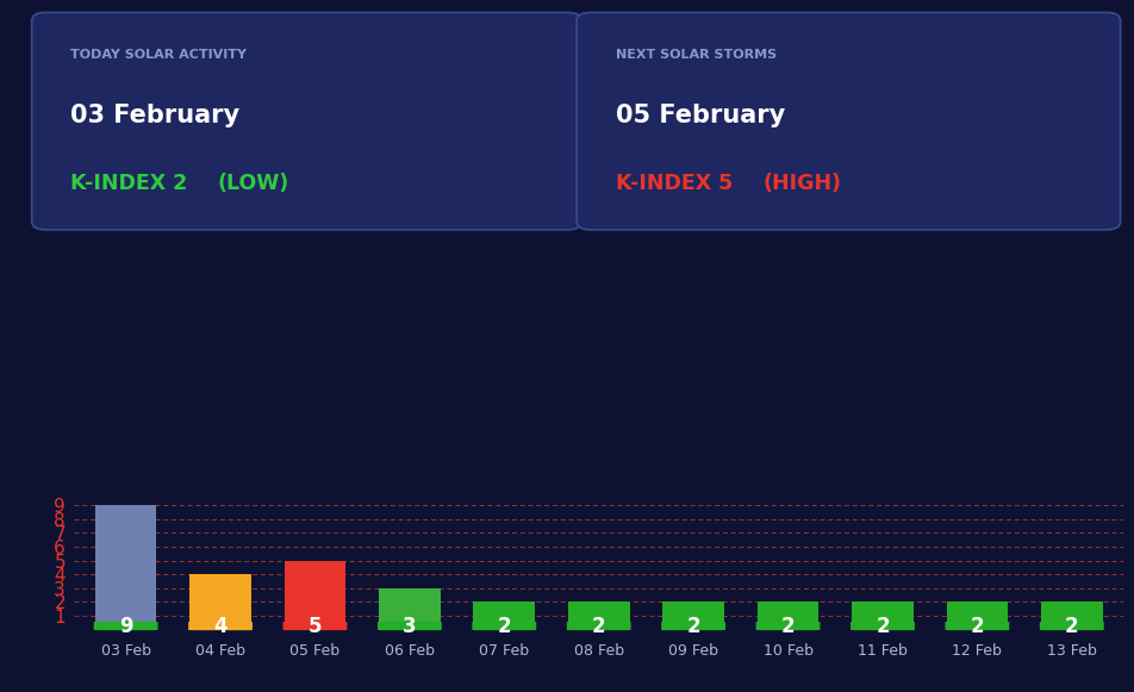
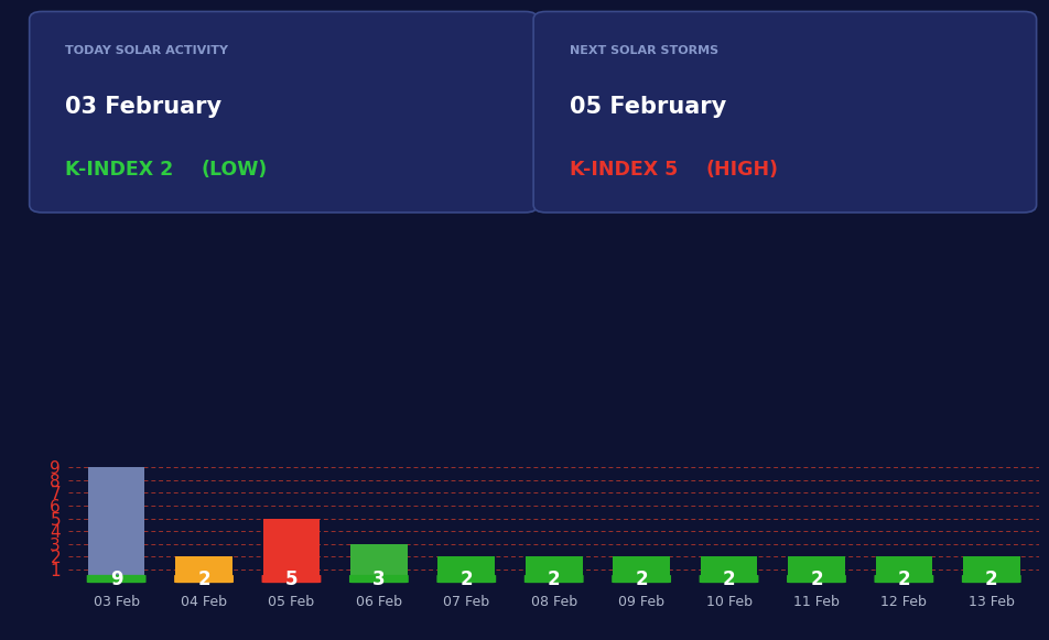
04 Feb: 4 -> 2
